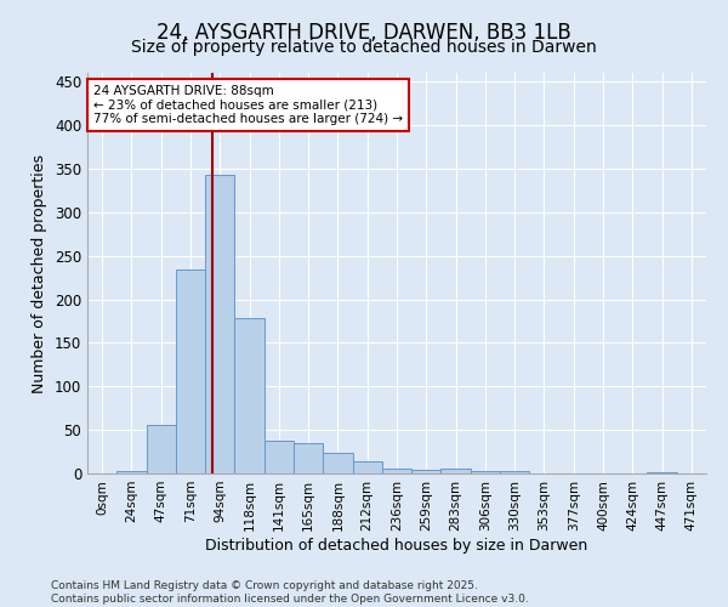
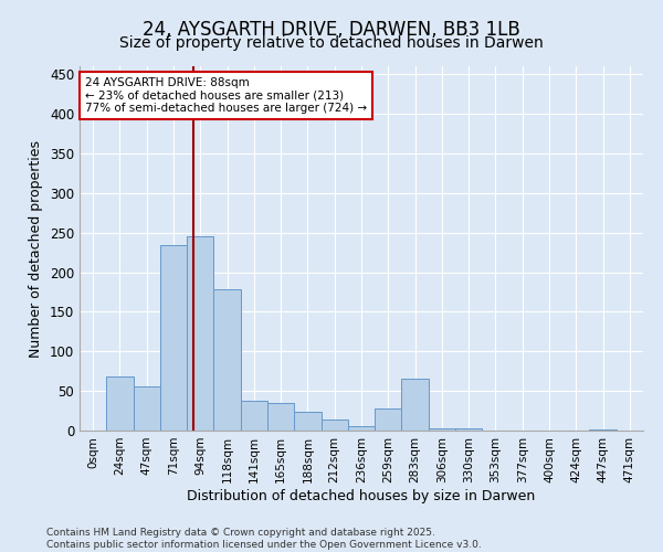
24sqm: 3 -> 68
94sqm: 343 -> 246
259sqm: 4 -> 28
283sqm: 6 -> 66
